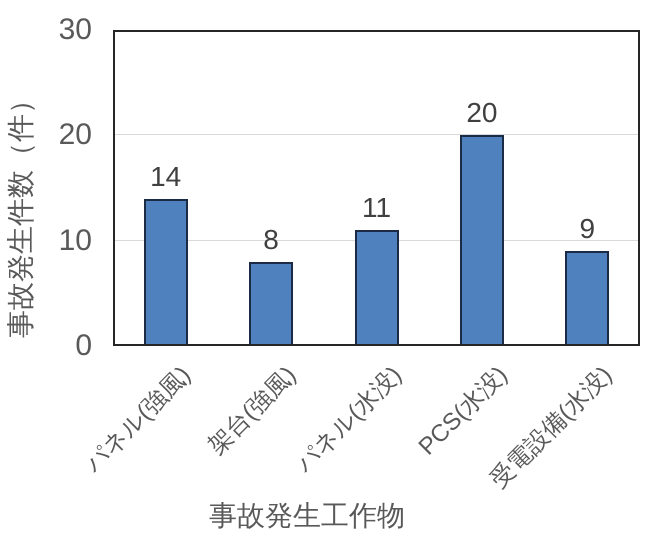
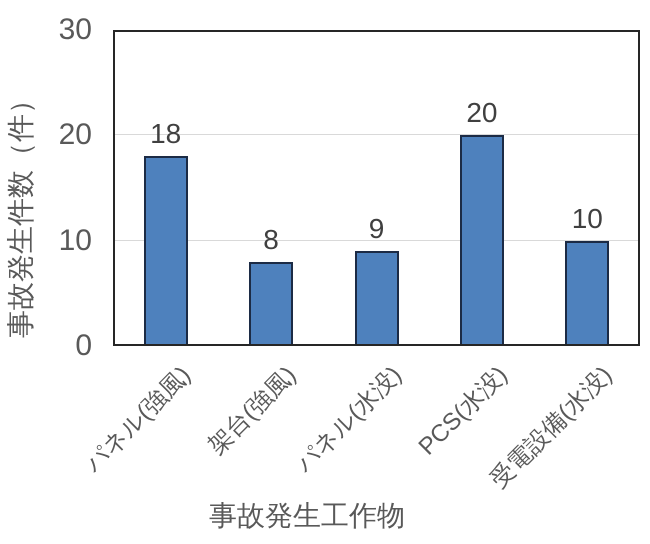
パネル(強風): 14 -> 18
パネル(水没): 11 -> 9
受電設備(水没): 9 -> 10
